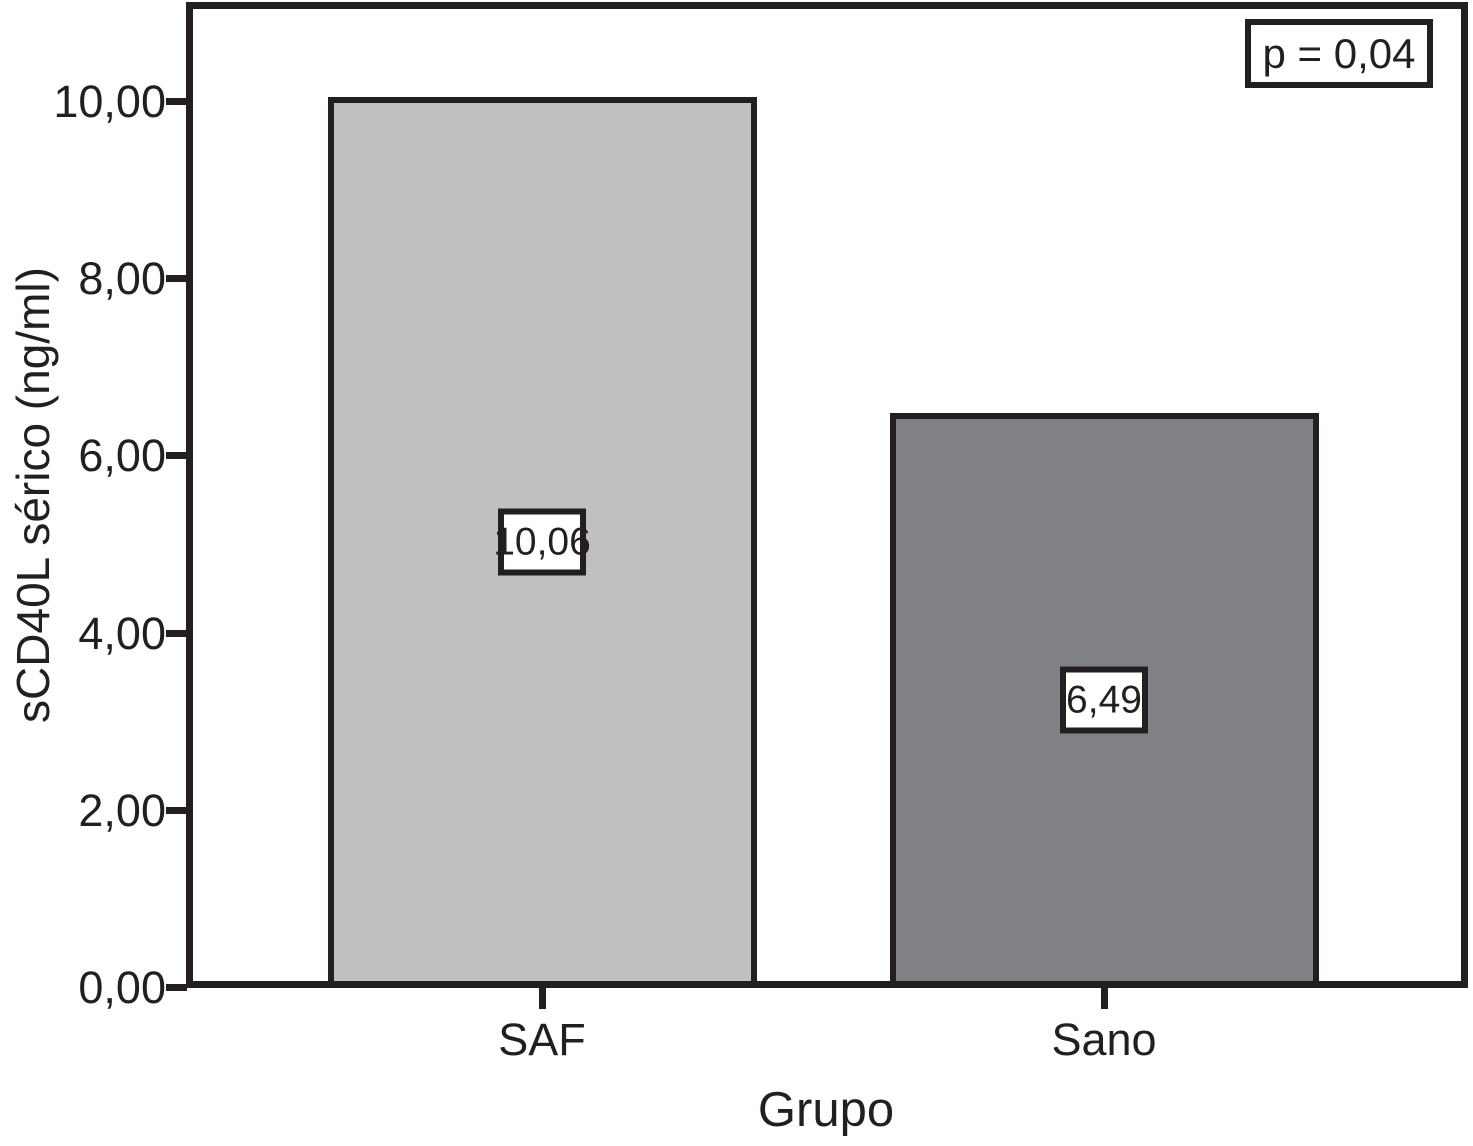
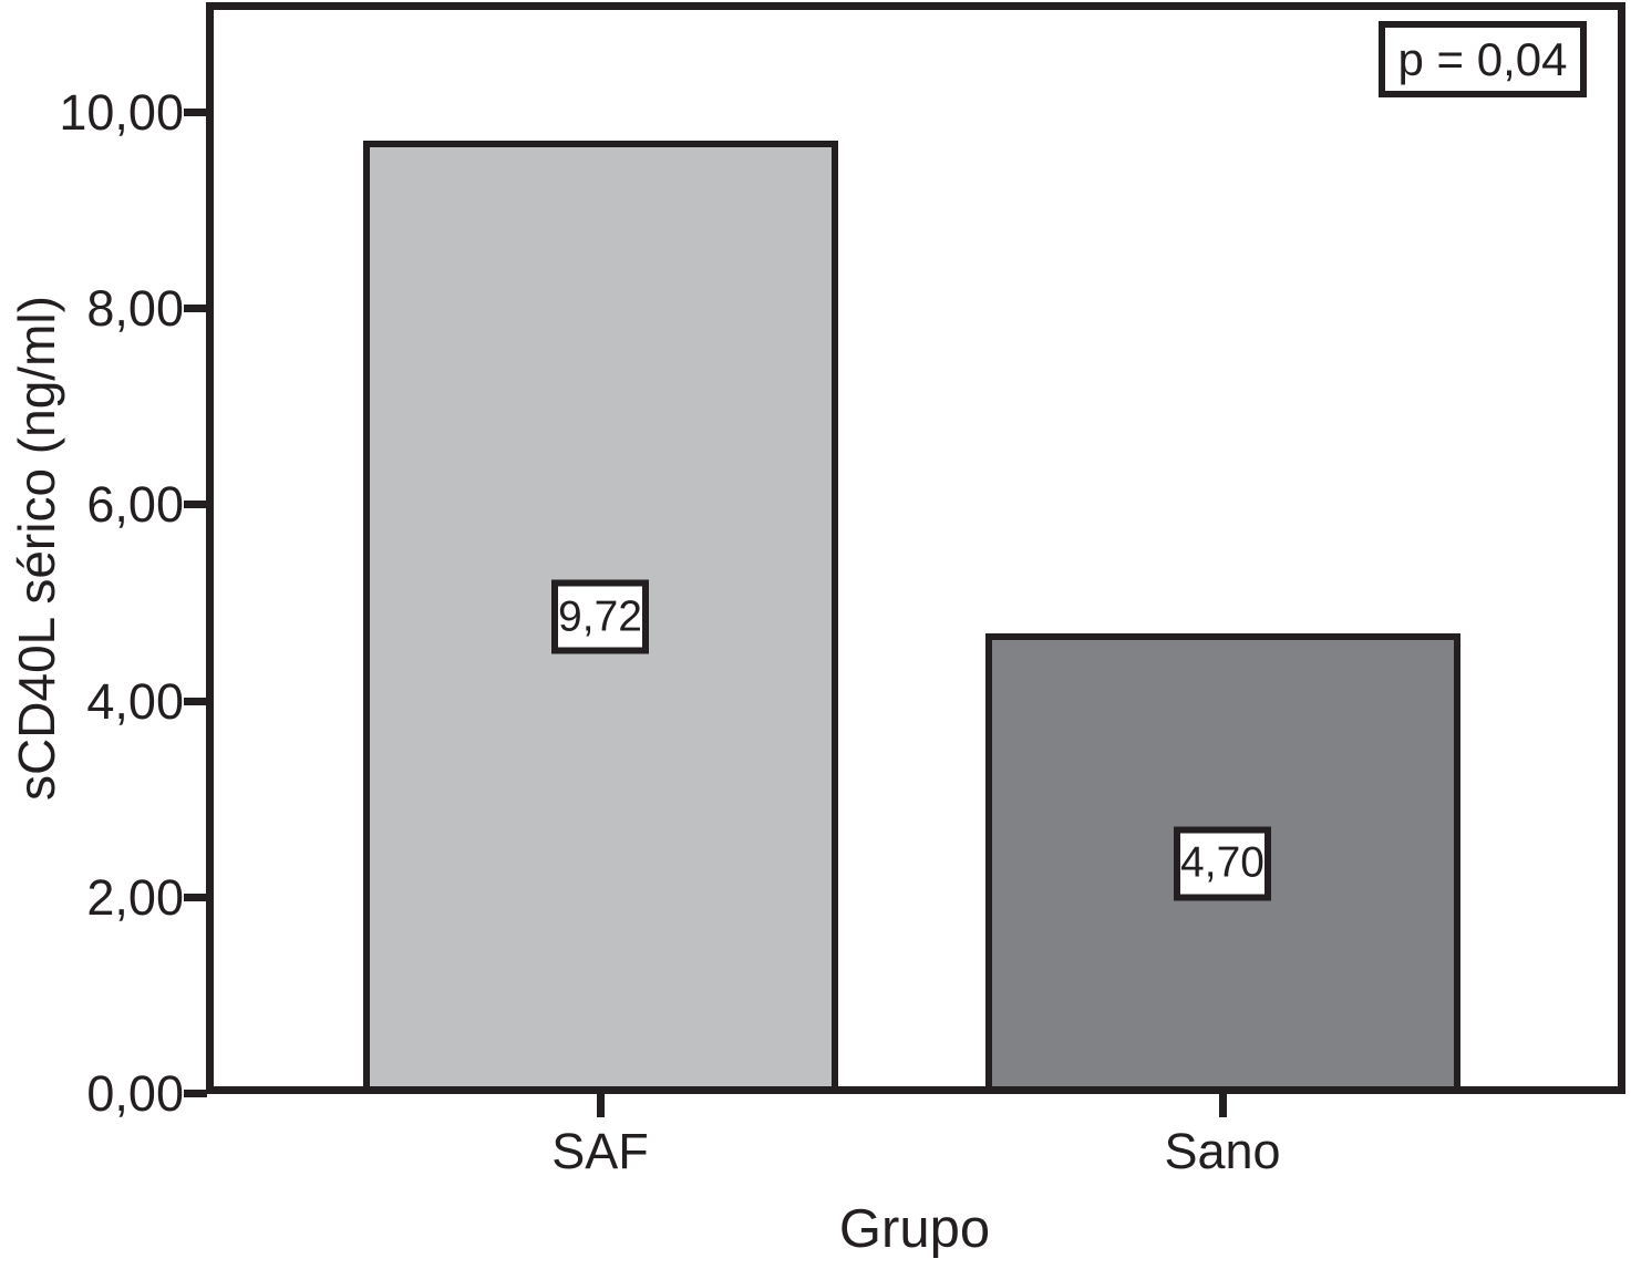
SAF: 10,06 -> 9,72
Sano: 6,49 -> 4,70
